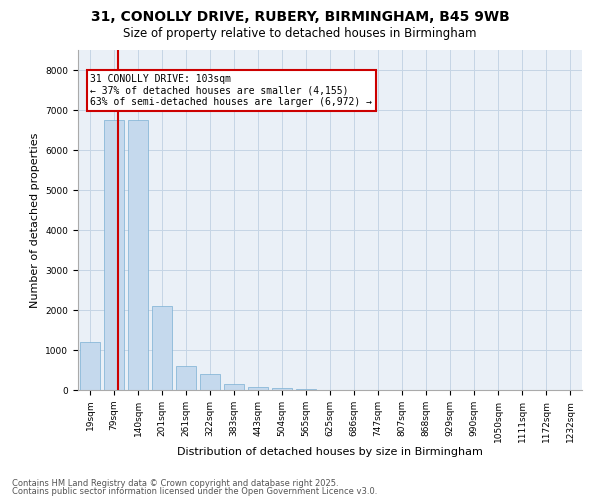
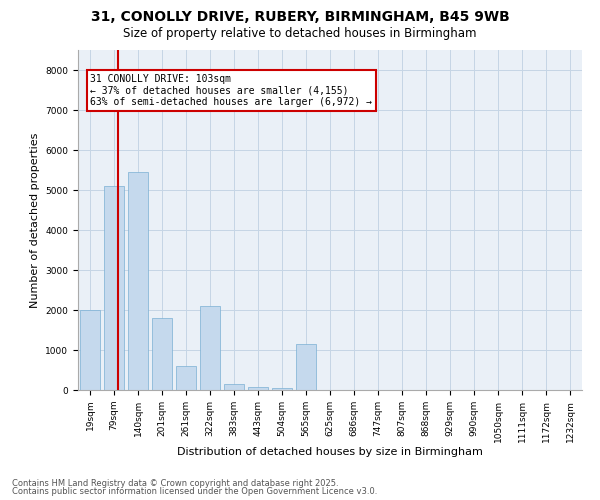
19sqm: 1200 -> 2000
79sqm: 6750 -> 5100
140sqm: 6750 -> 5450
201sqm: 2100 -> 1800
322sqm: 390 -> 2100
565sqm: 30 -> 1150
